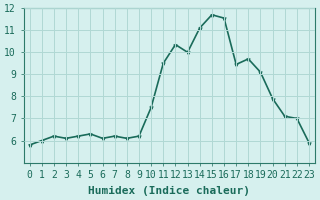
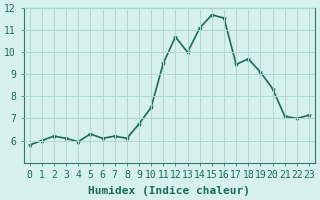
4: 6.20 -> 5.95
9: 6.20 -> 6.75
12: 10.35 -> 10.70
20: 7.90 -> 8.35
23: 5.90 -> 7.15
